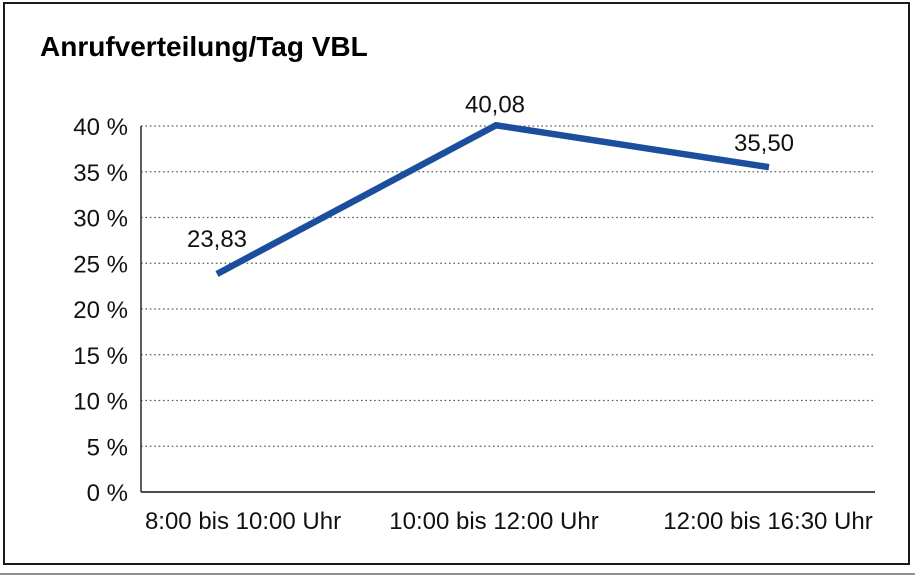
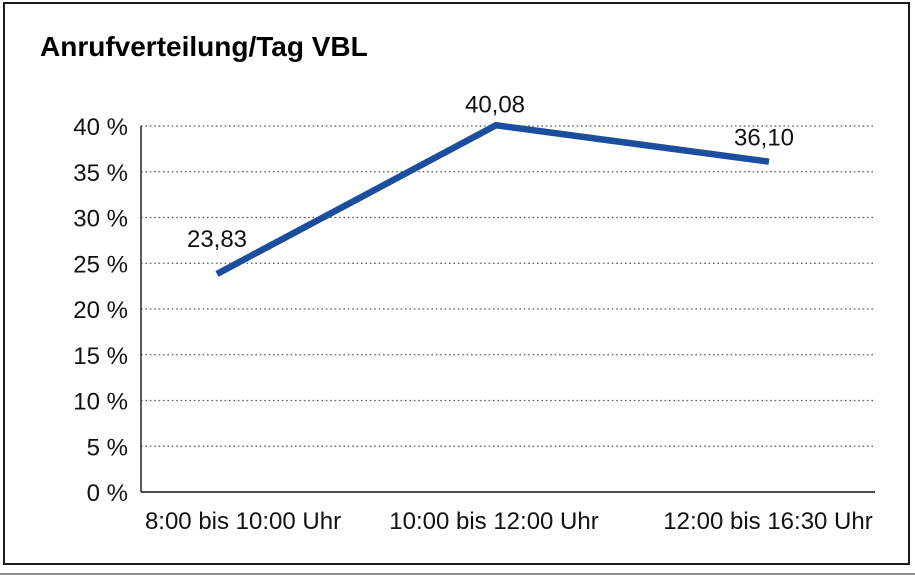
12:00 bis 16:30 Uhr: 35,50 -> 36,10
